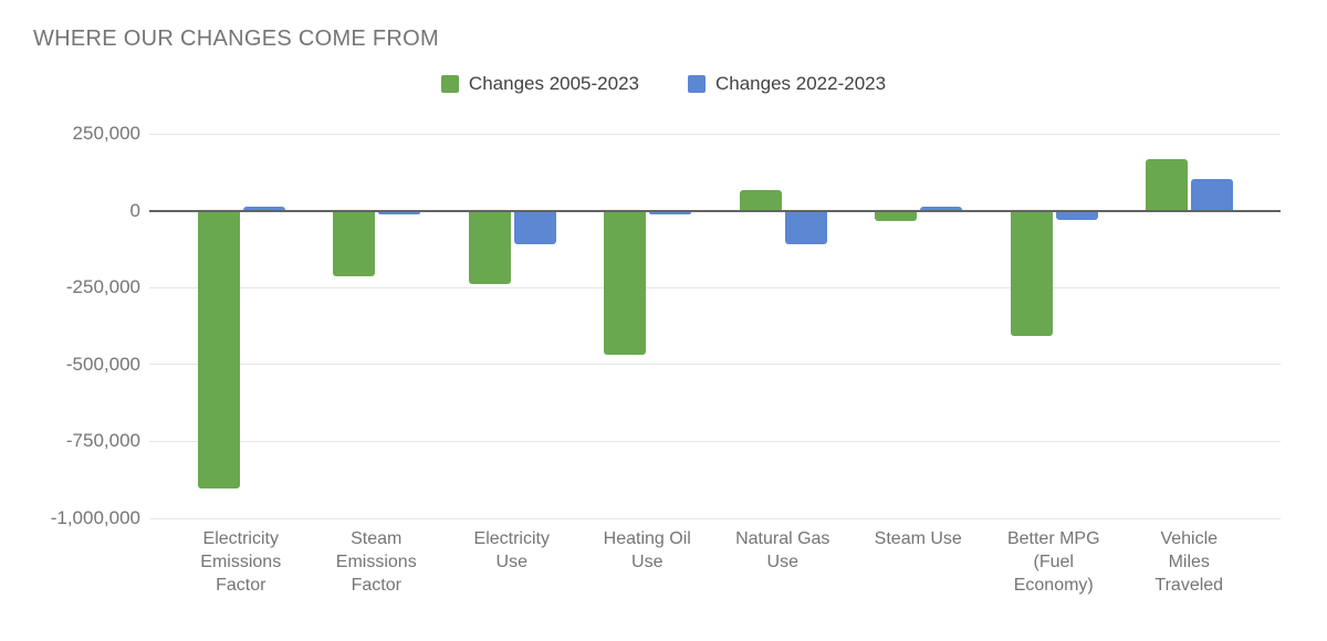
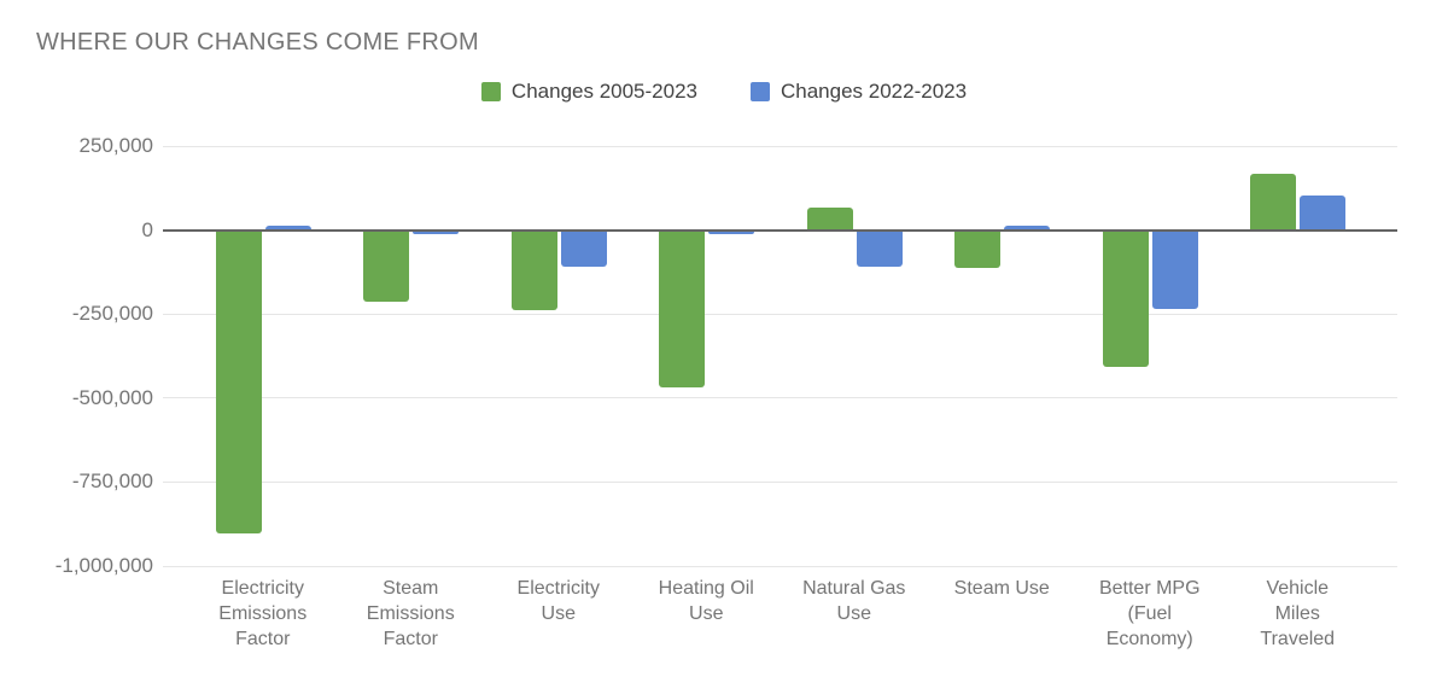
Changes 2005-2023/Steam Use: -30000 -> -110000
Changes 2022-2023/Better MPG (Fuel Economy): -20000 -> -230000
